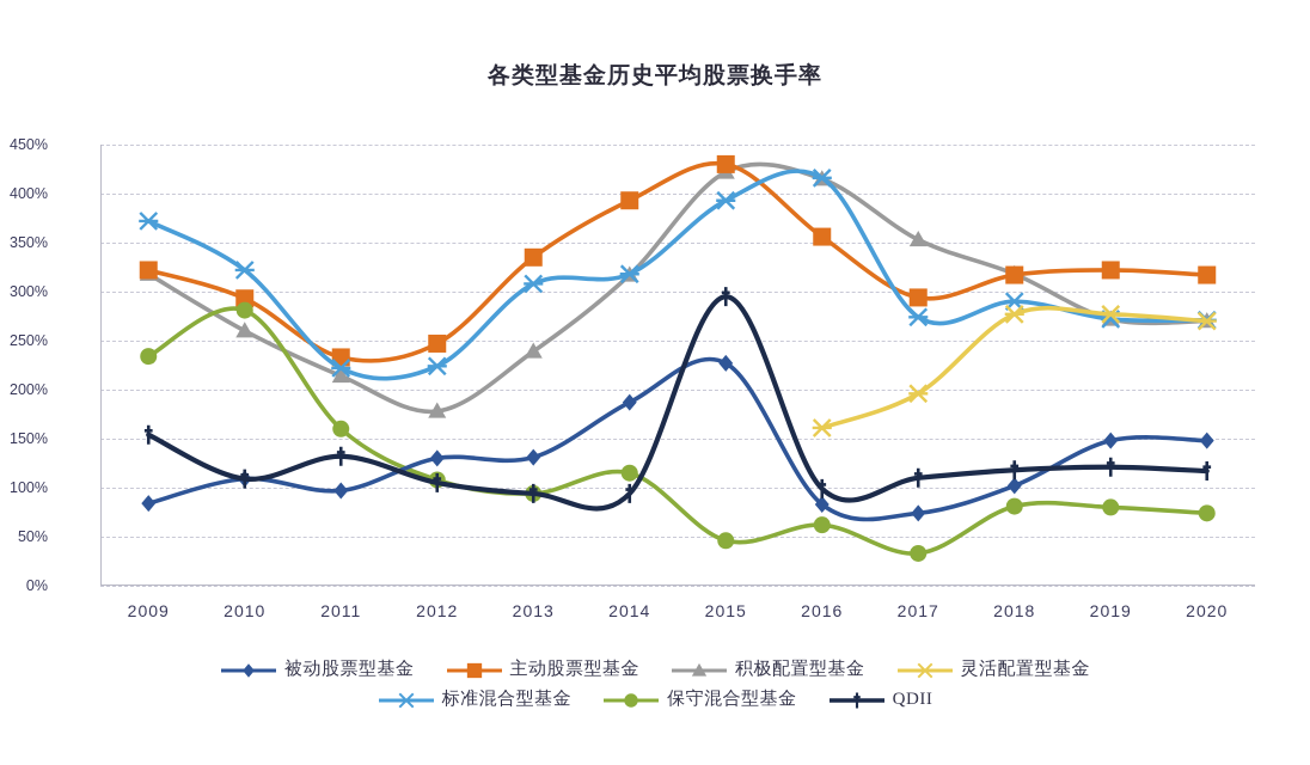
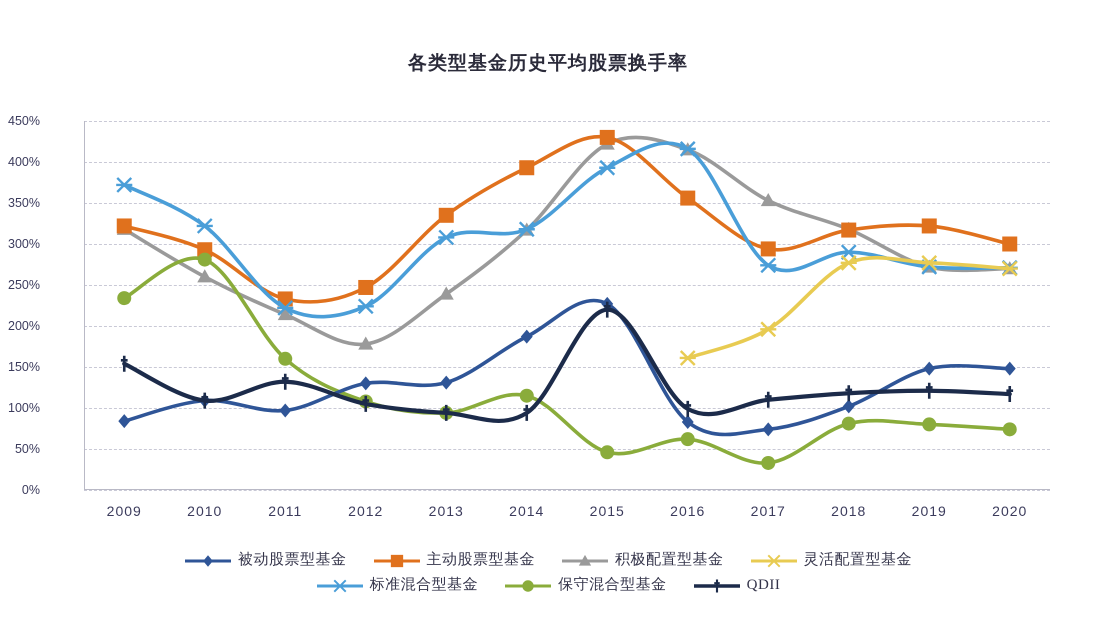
QDII/2015: 300% -> 220%
主动股票型基金/2020: 320% -> 300%
